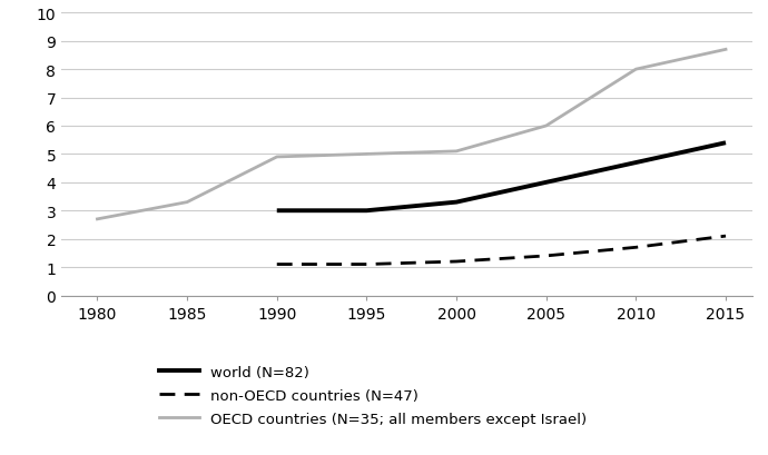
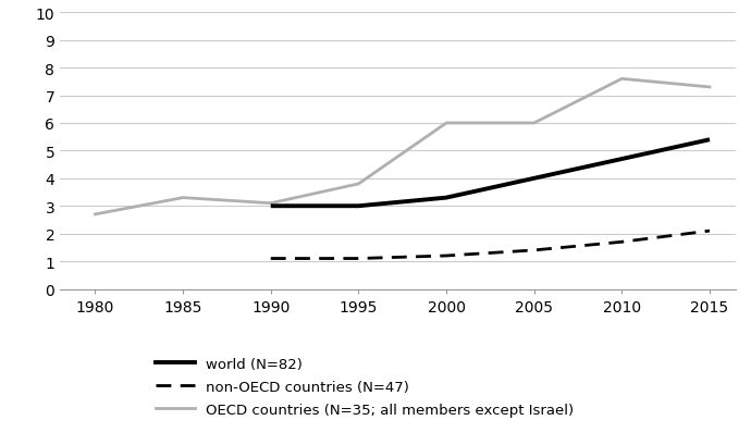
OECD countries (N=35; all members except Israel)/1990: 4.9 -> 3.1
OECD countries (N=35; all members except Israel)/1995: 5.0 -> 3.8
OECD countries (N=35; all members except Israel)/2000: 5.1 -> 6.0
OECD countries (N=35; all members except Israel)/2010: 8.0 -> 7.6
OECD countries (N=35; all members except Israel)/2015: 8.7 -> 7.3
